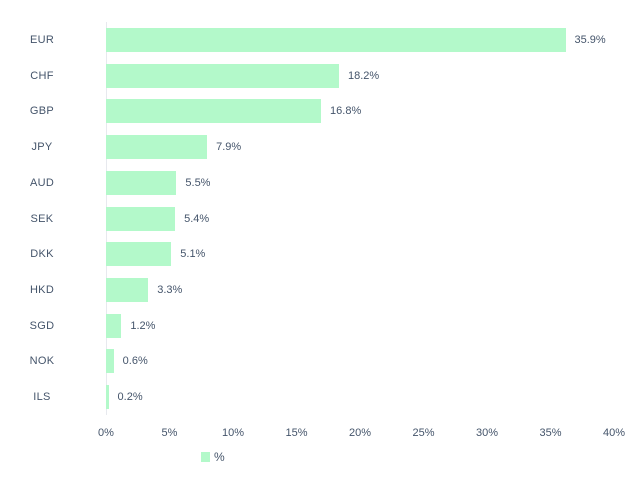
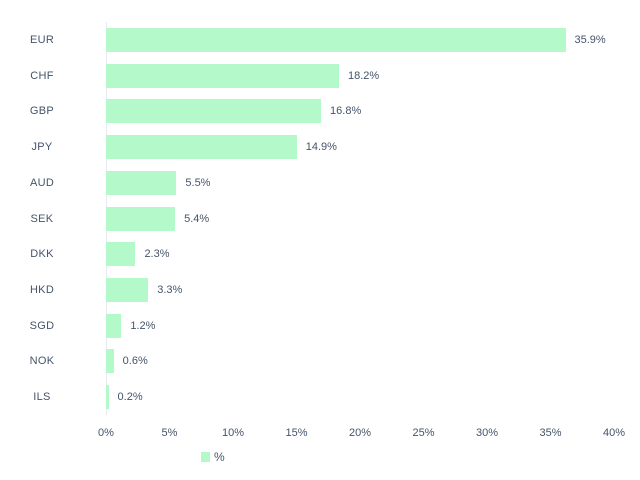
JPY: 7.9% -> 14.9%
DKK: 5.1% -> 2.3%
